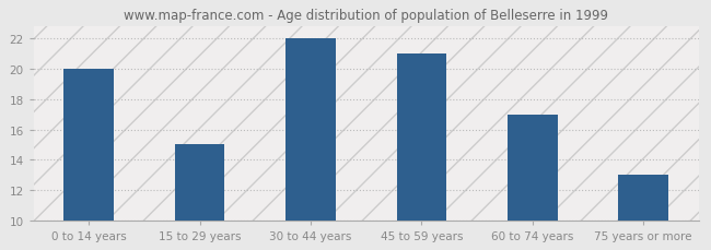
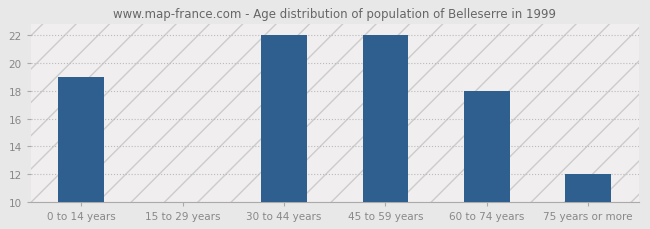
0 to 14 years: 20 -> 19
15 to 29 years: 15 -> 10
45 to 59 years: 21 -> 22
60 to 74 years: 17 -> 18
75 years or more: 13 -> 12
